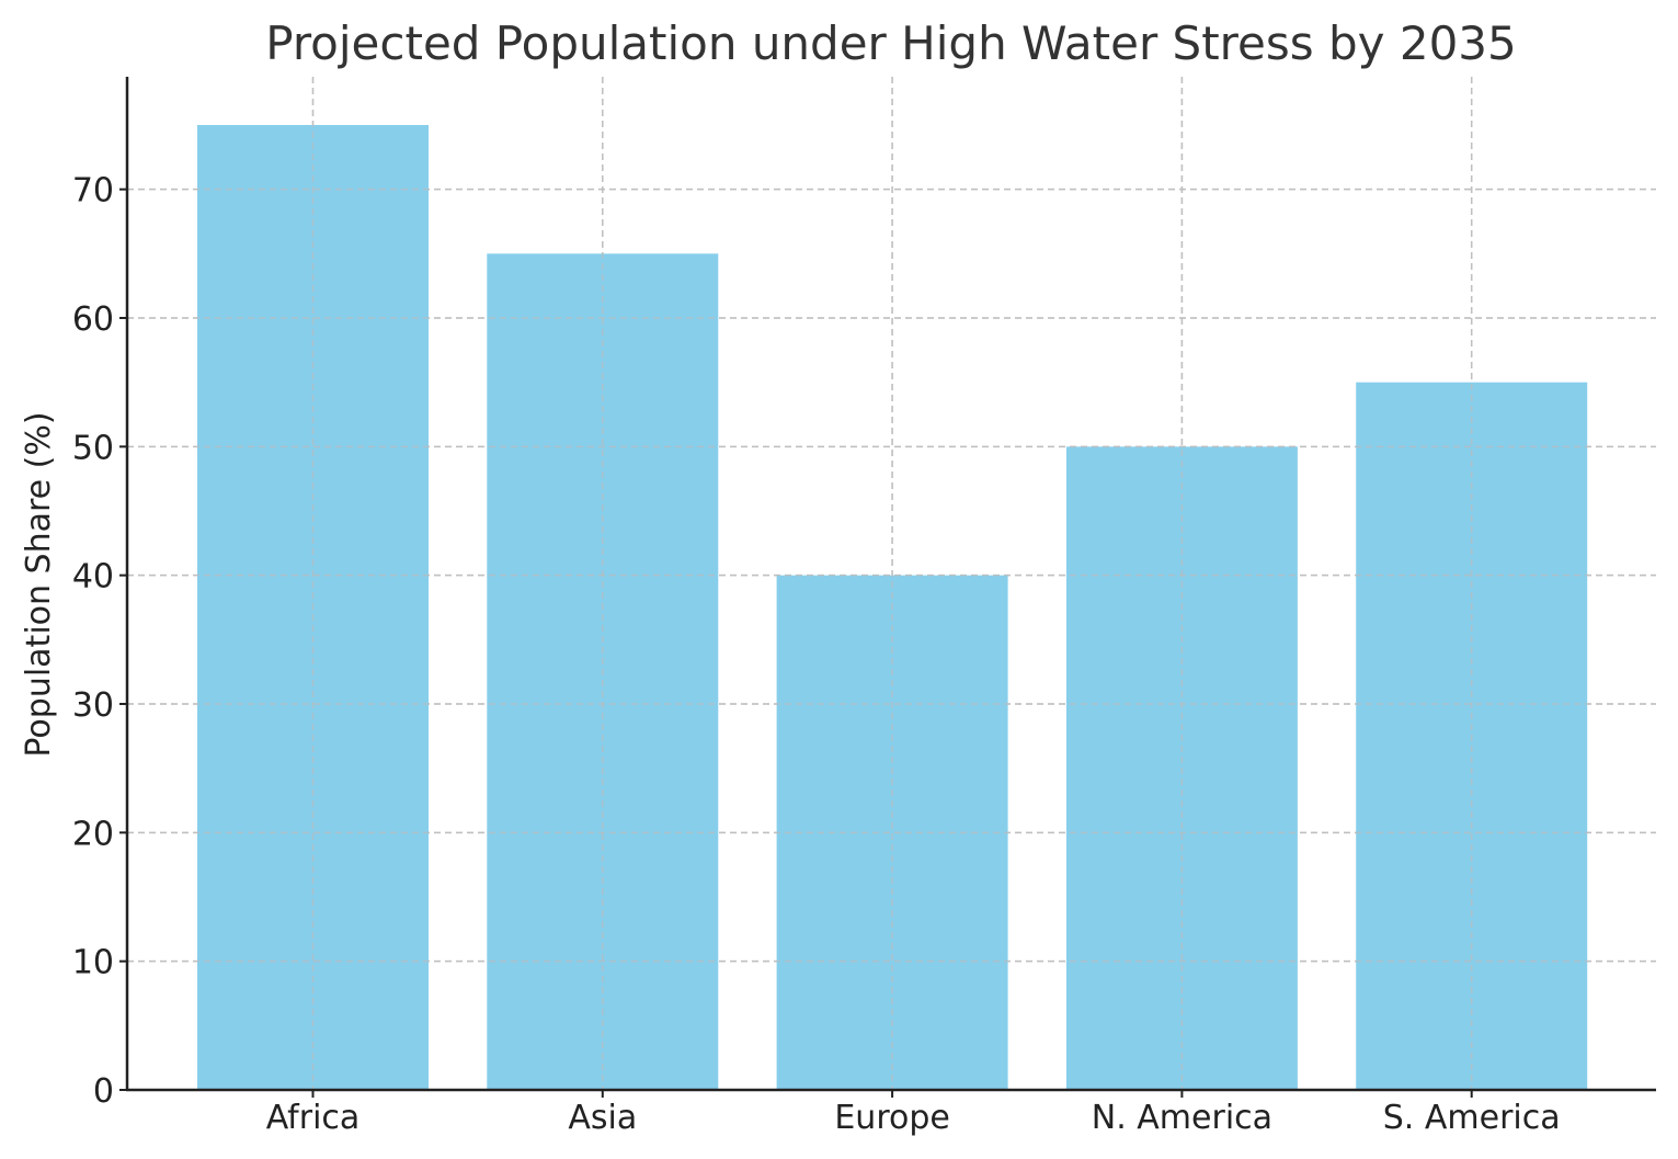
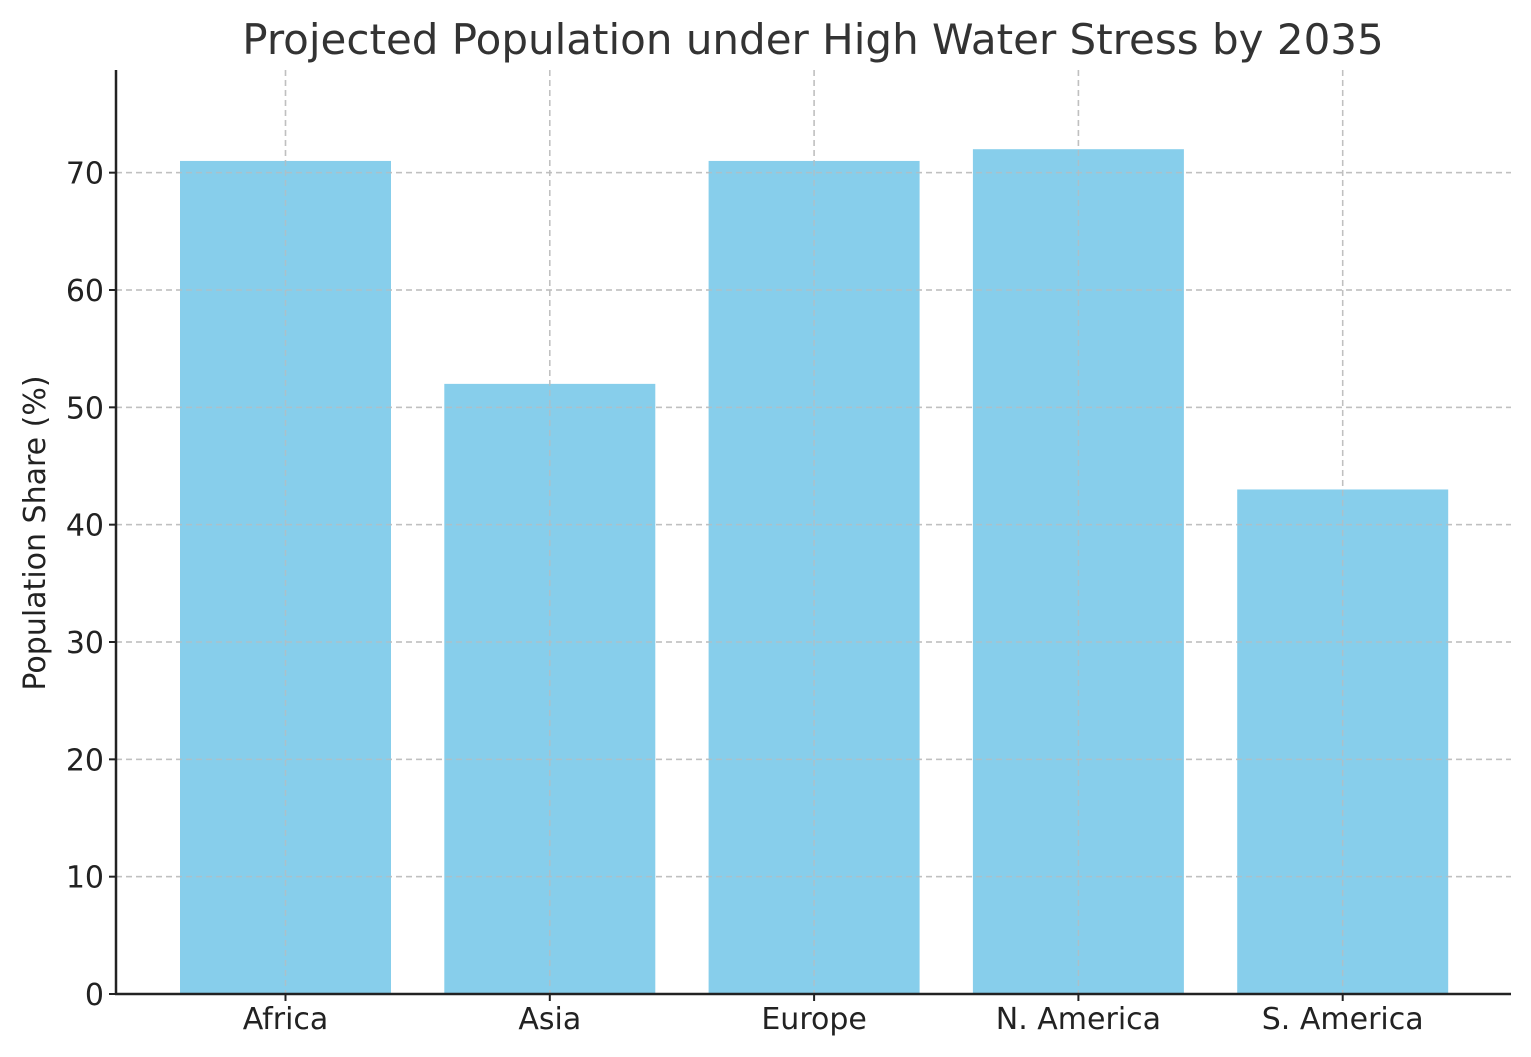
Africa: 75 -> 71
Asia: 65 -> 52
Europe: 40 -> 71
N. America: 50 -> 72
S. America: 55 -> 43
